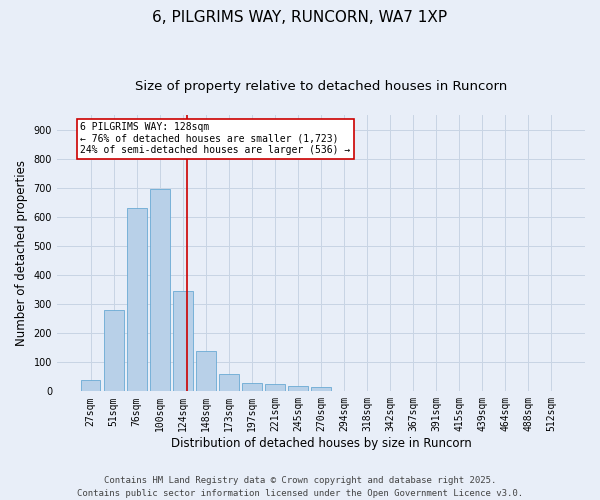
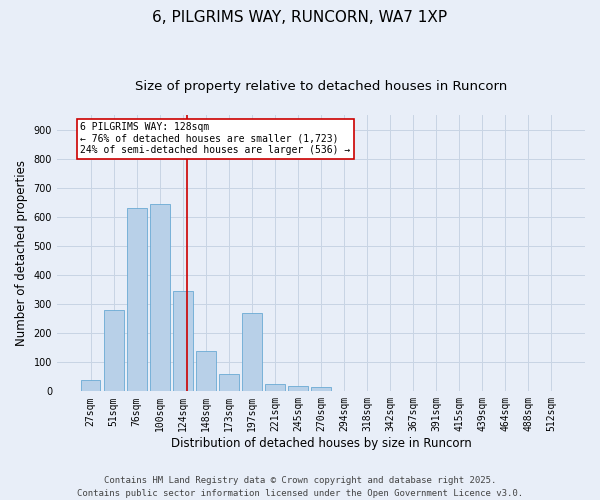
100sqm: 695 -> 645
197sqm: 30 -> 270
